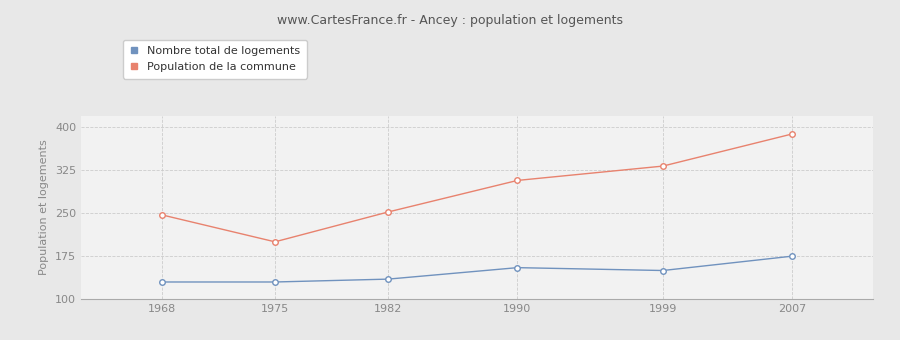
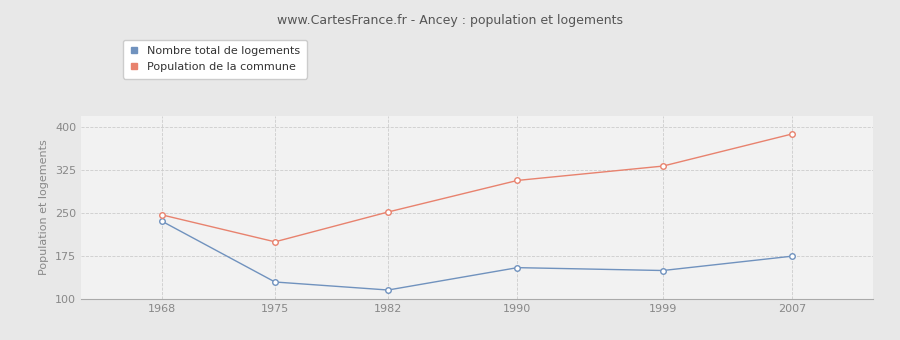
Nombre total de logements/1968: 130 -> 236
Nombre total de logements/1982: 135 -> 116
